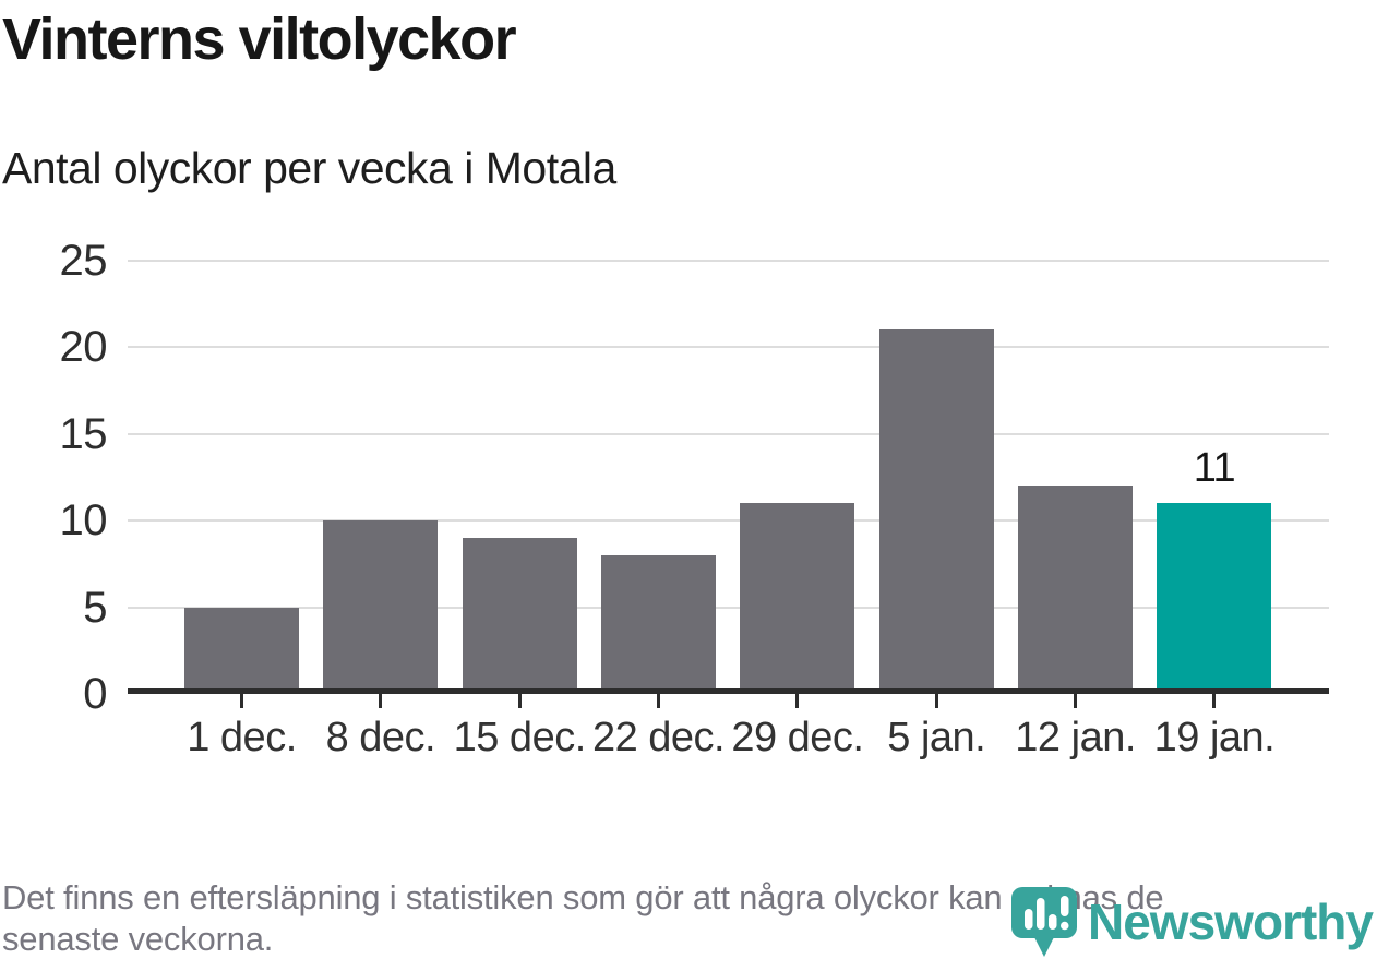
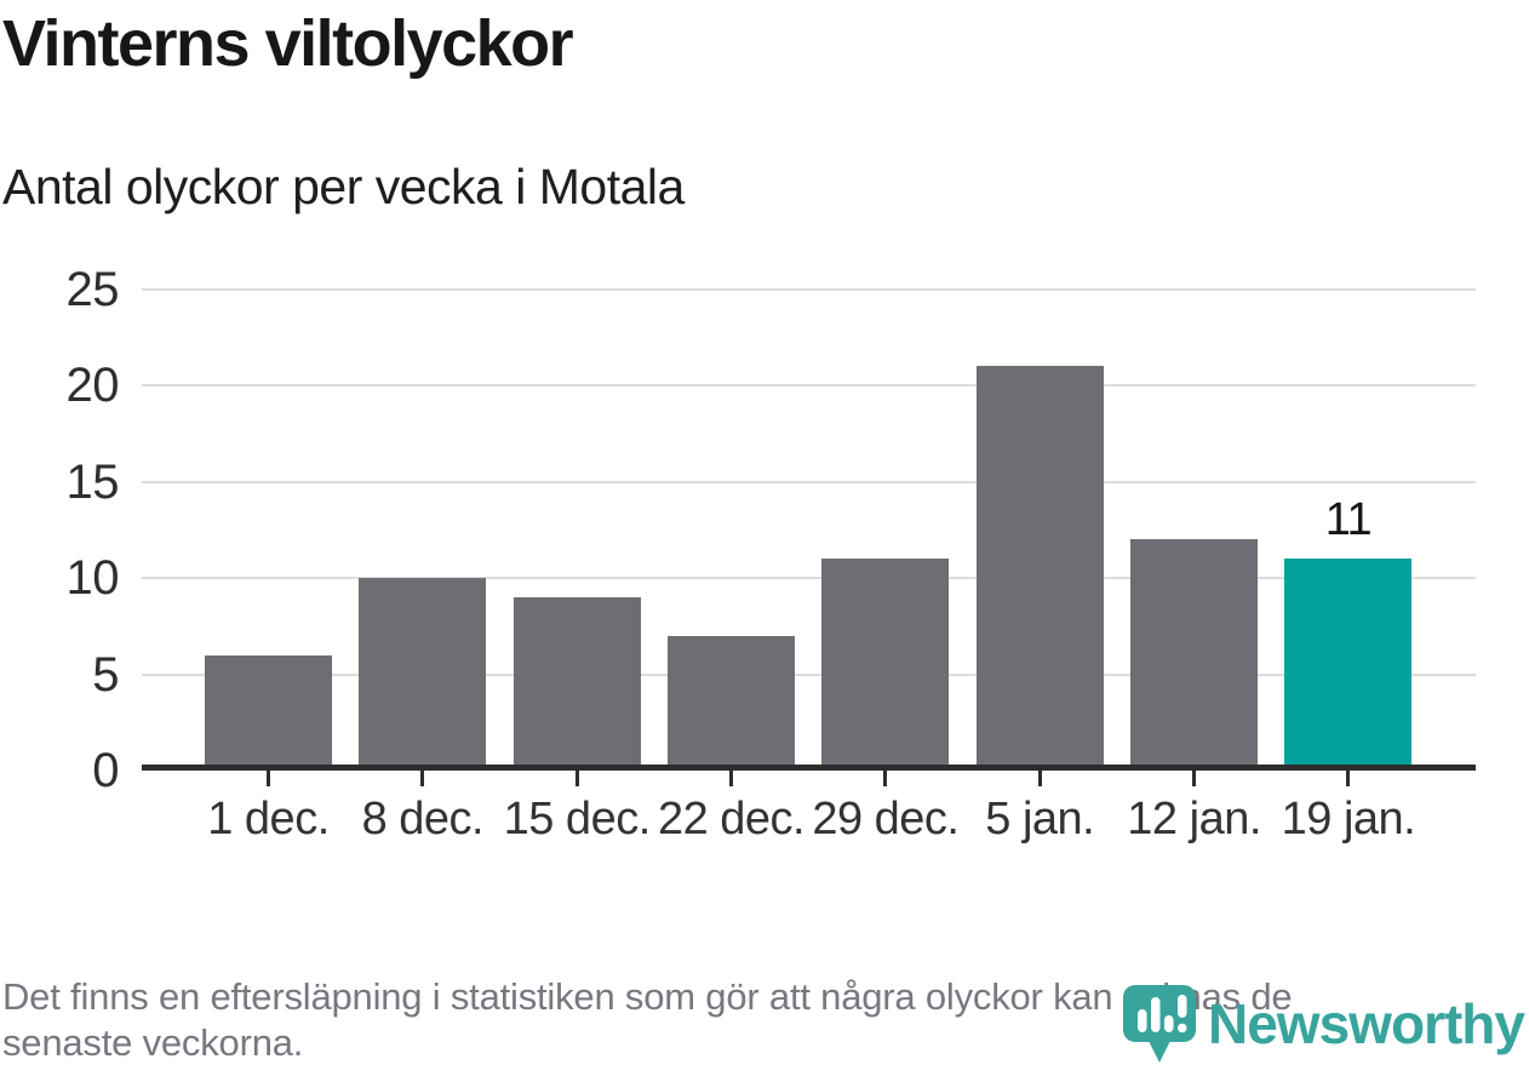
1 dec.: 5 -> 6
22 dec.: 8 -> 7
